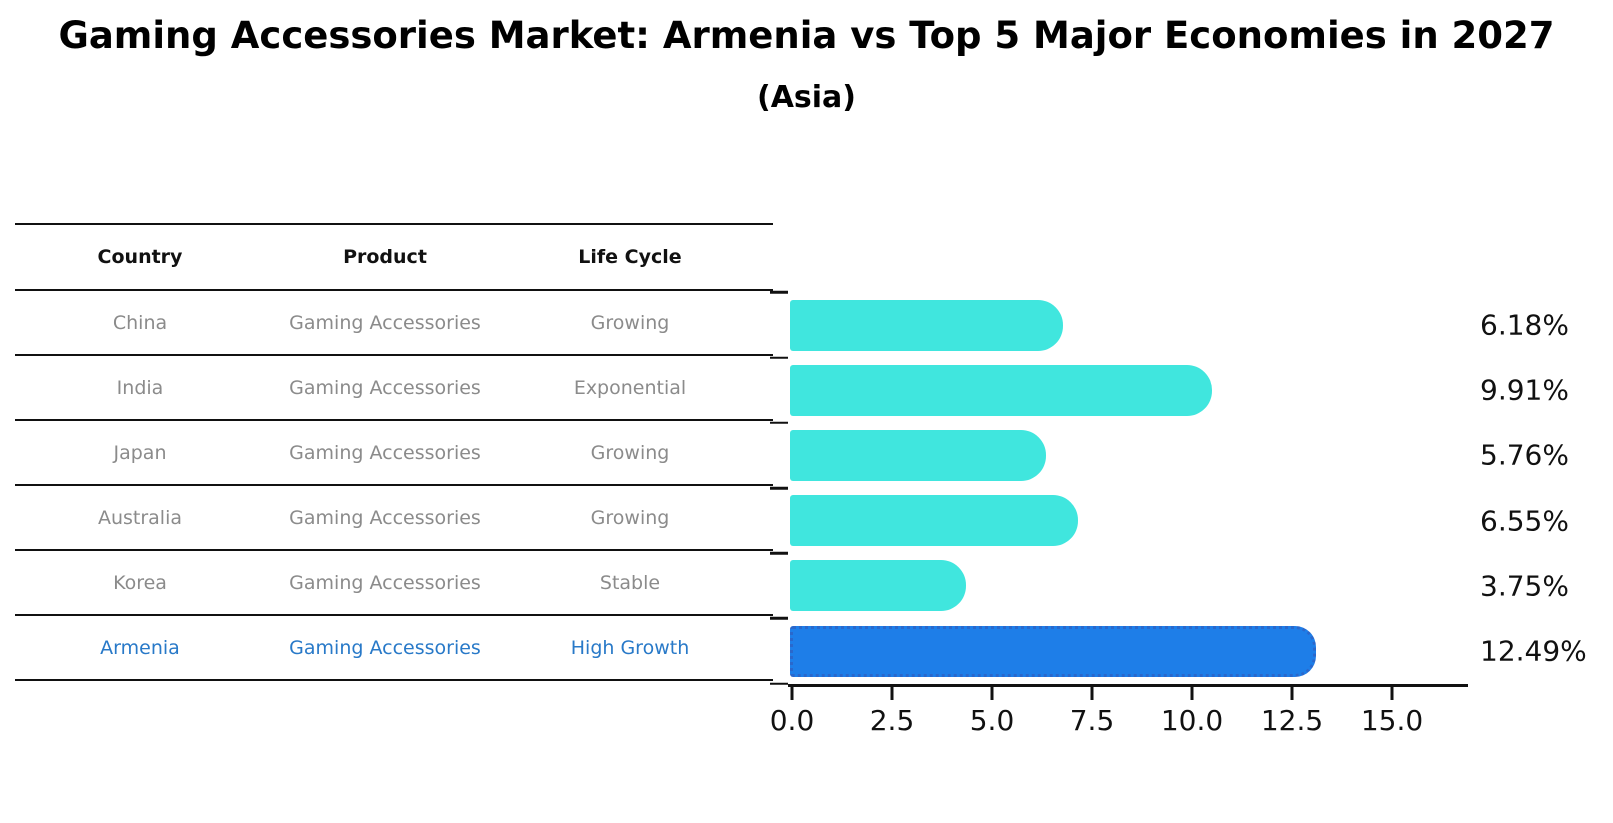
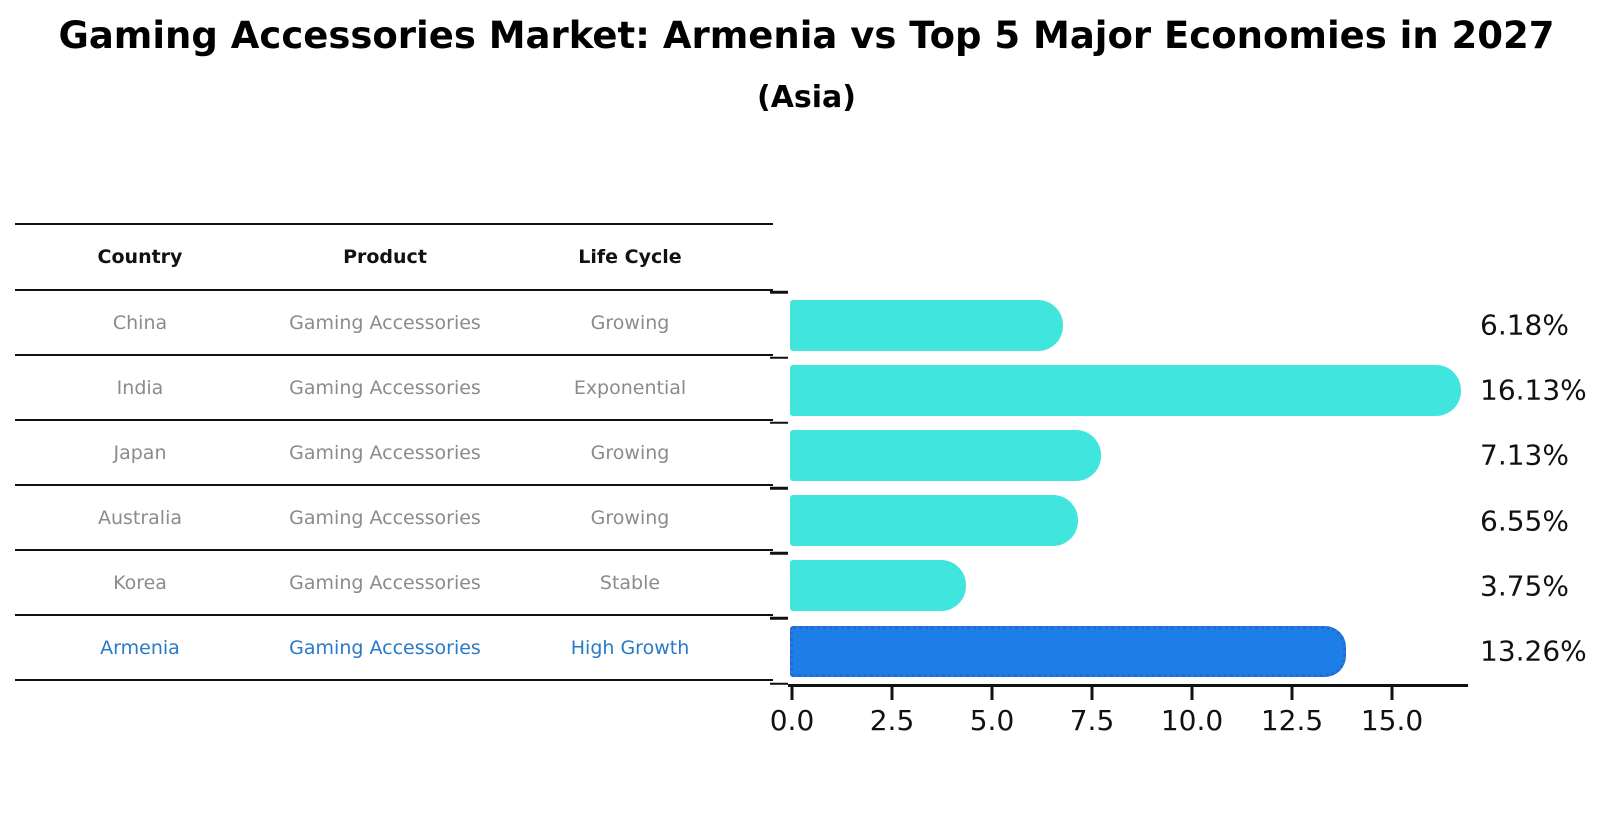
India: 9.91% -> 16.13%
Japan: 5.76% -> 7.13%
Armenia: 12.49% -> 13.26%
